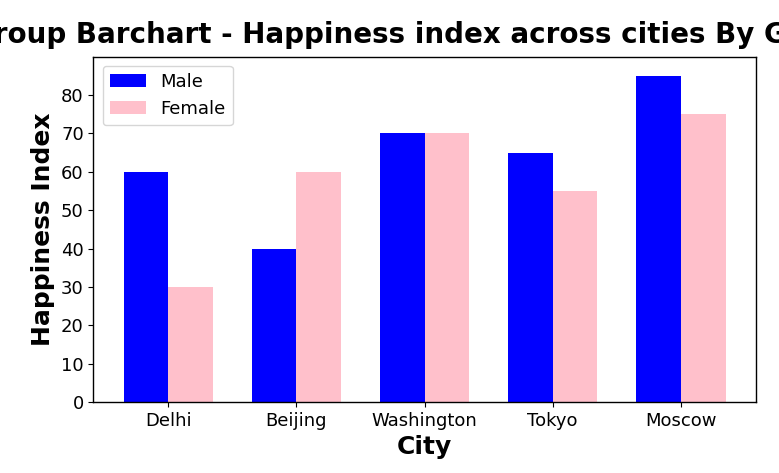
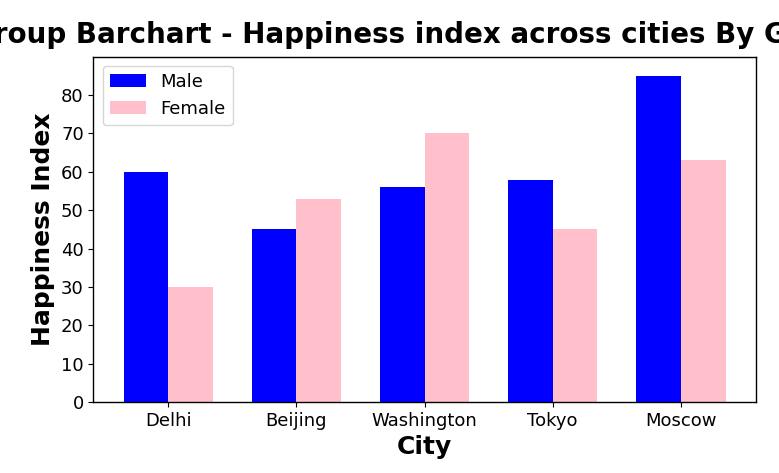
Male/Beijing: 40 -> 45
Female/Beijing: 60 -> 53
Male/Washington: 70 -> 56
Male/Tokyo: 65 -> 58
Female/Tokyo: 55 -> 45
Female/Moscow: 75 -> 63
